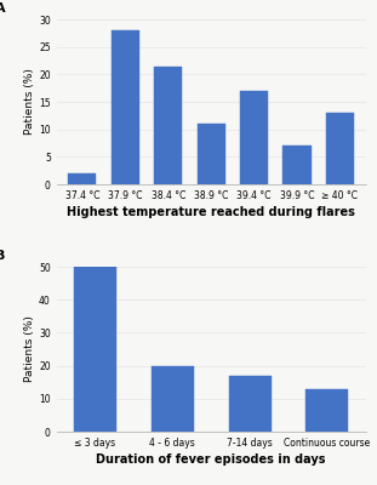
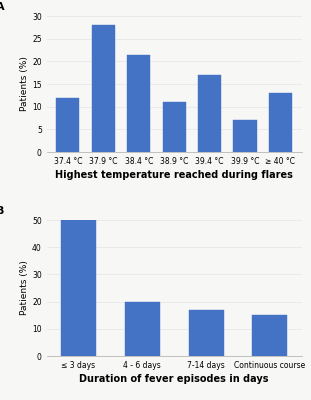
37.4 °C: 2.0 -> 12.0
Continuous course: 13 -> 15
